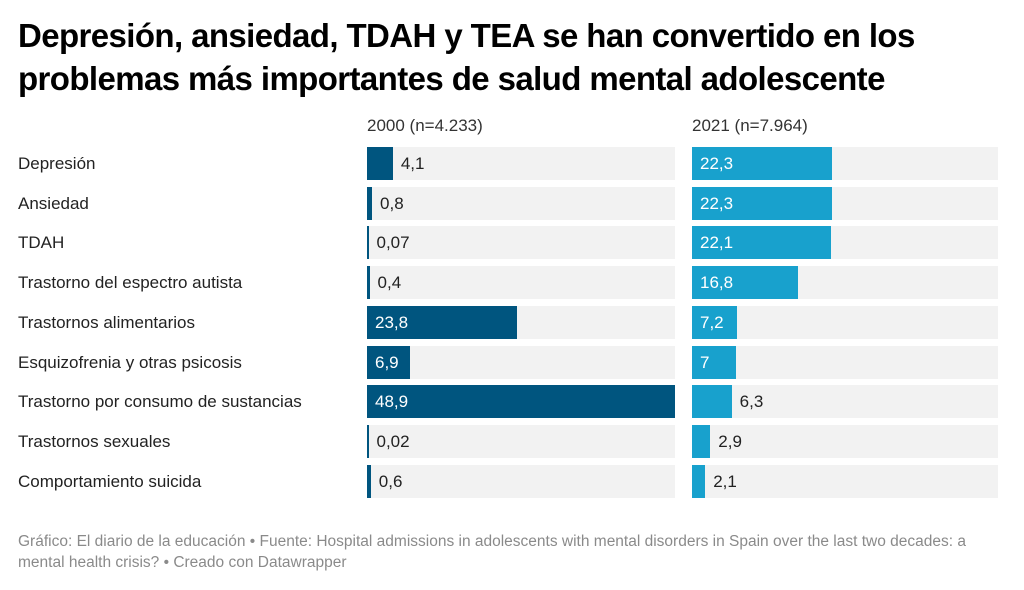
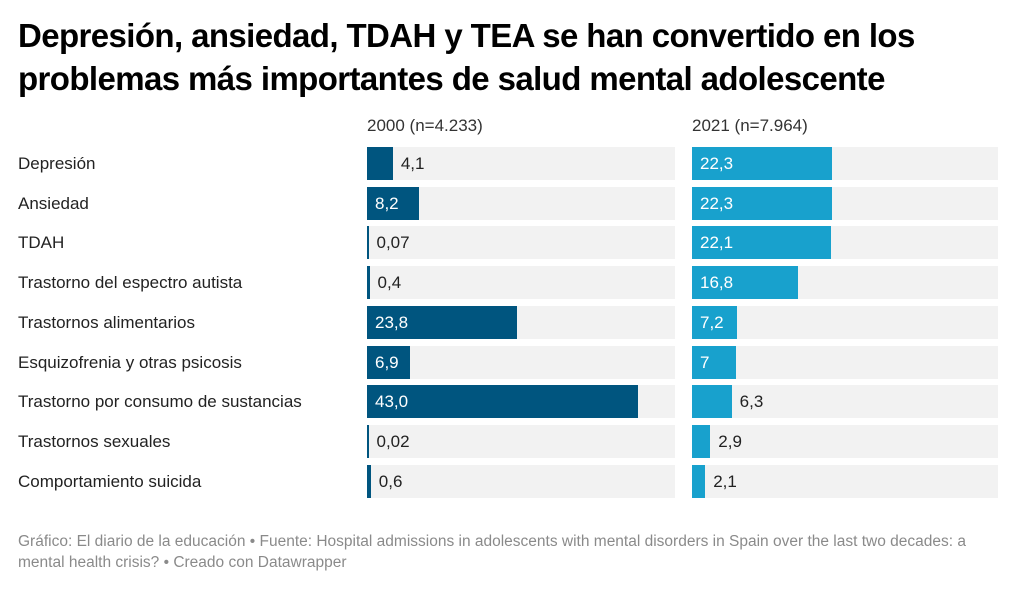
2000 (n=4.233)/Ansiedad: 0,8 -> 8,2
2000 (n=4.233)/Trastorno por consumo de sustancias: 48,9 -> 43,0
